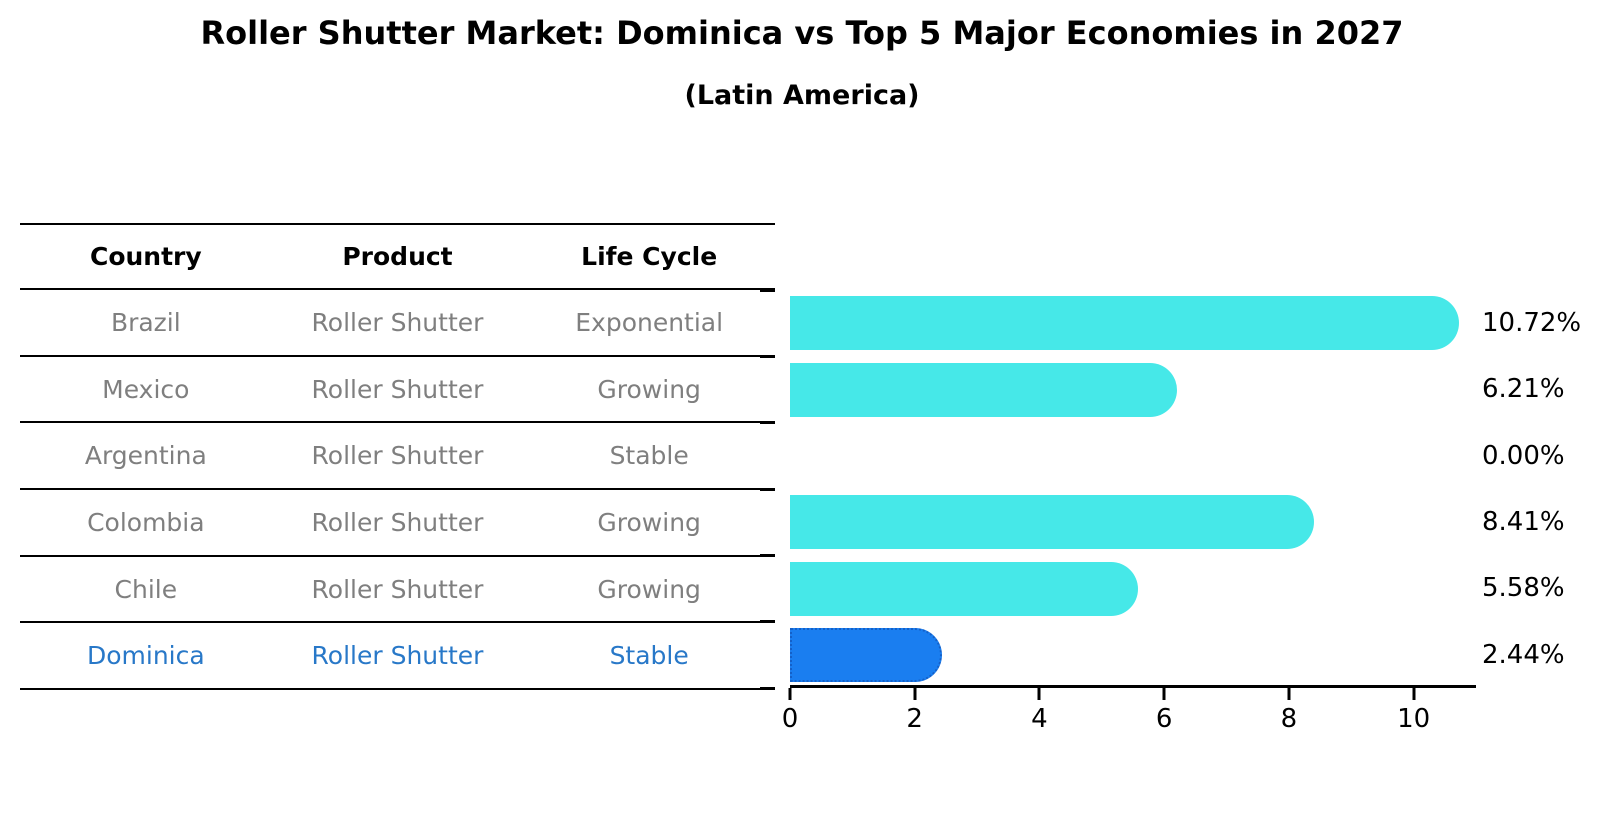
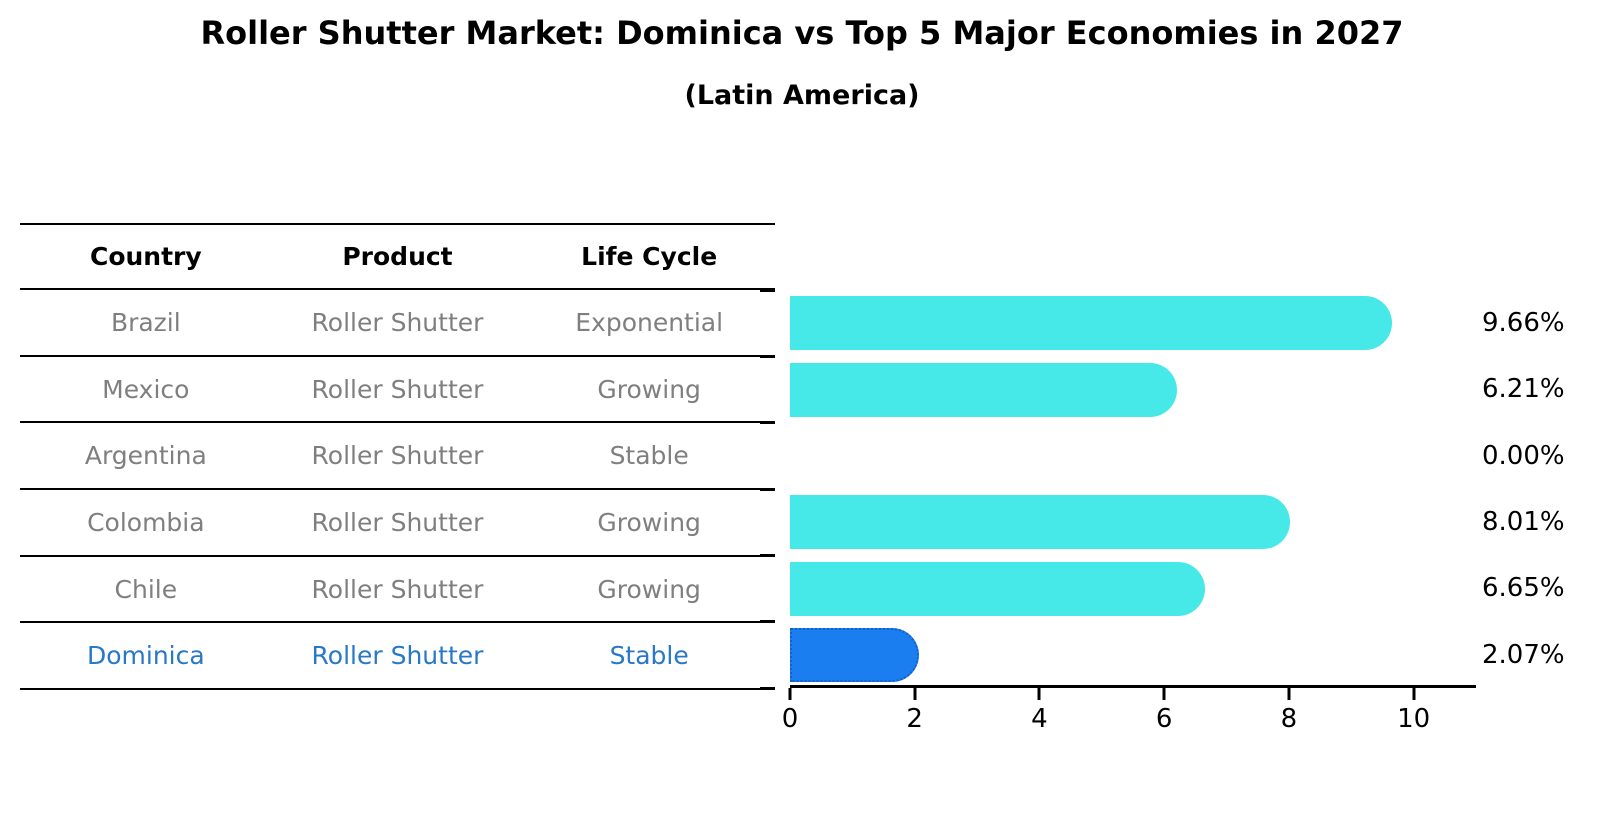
Brazil: 10.72% -> 9.66%
Colombia: 8.41% -> 8.01%
Chile: 5.58% -> 6.65%
Dominica: 2.44% -> 2.07%
